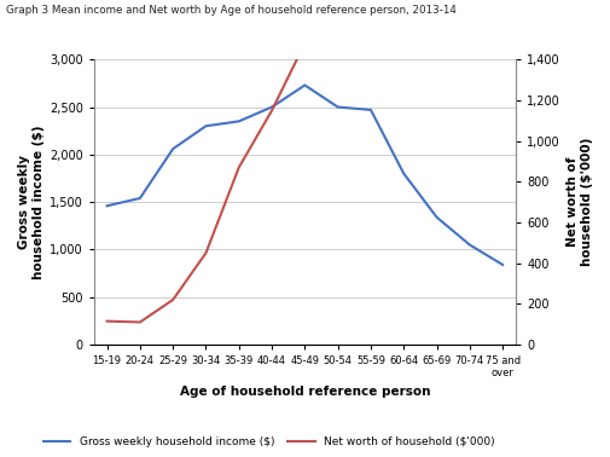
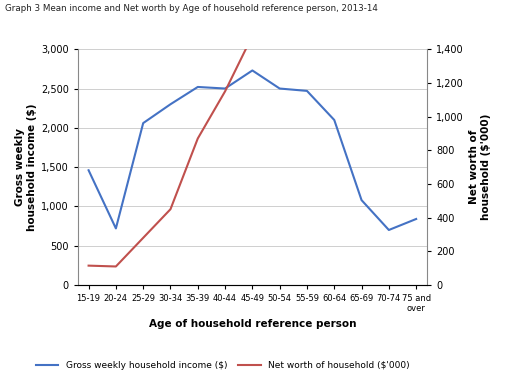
Gross weekly household income ($)/20-24: 1,540 -> 720
Net worth of household ($'000)/25-29: 220 -> 280
Gross weekly household income ($)/35-39: 2,350 -> 2,520
Gross weekly household income ($)/60-64: 1,800 -> 2,100
Gross weekly household income ($)/65-69: 1,340 -> 1,080
Gross weekly household income ($)/70-74: 1,050 -> 700
